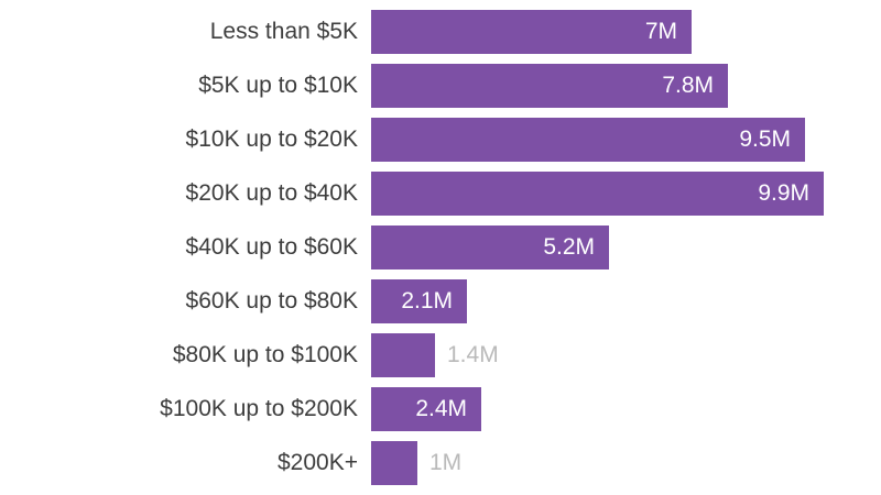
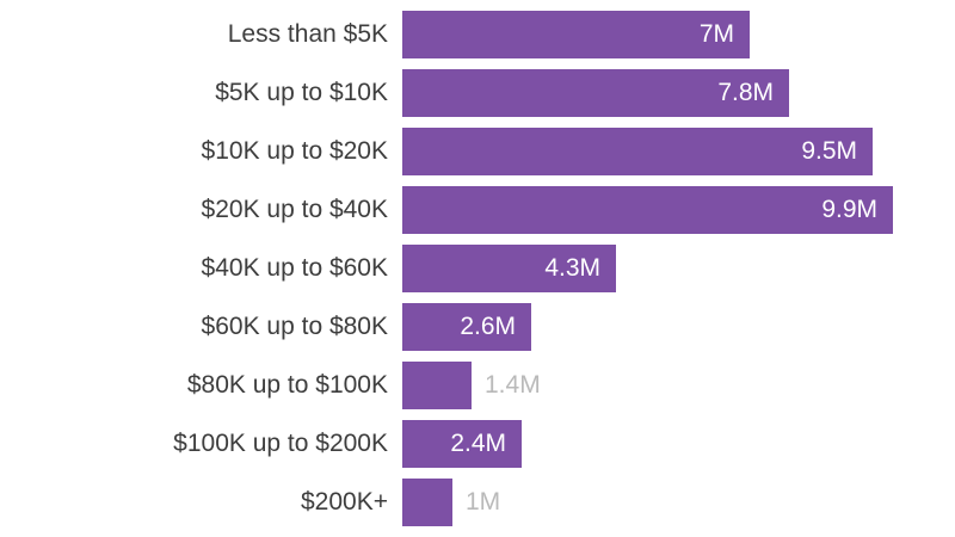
$40K up to $60K: 5.2M -> 4.3M
$60K up to $80K: 2.1M -> 2.6M
